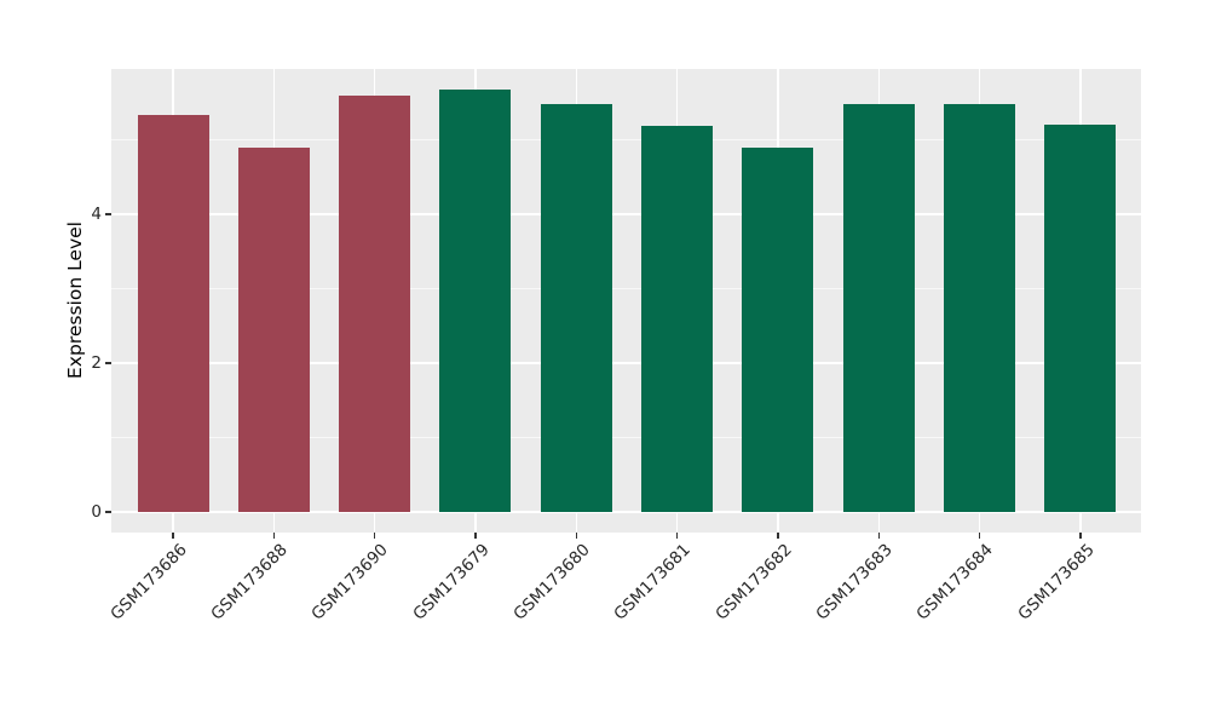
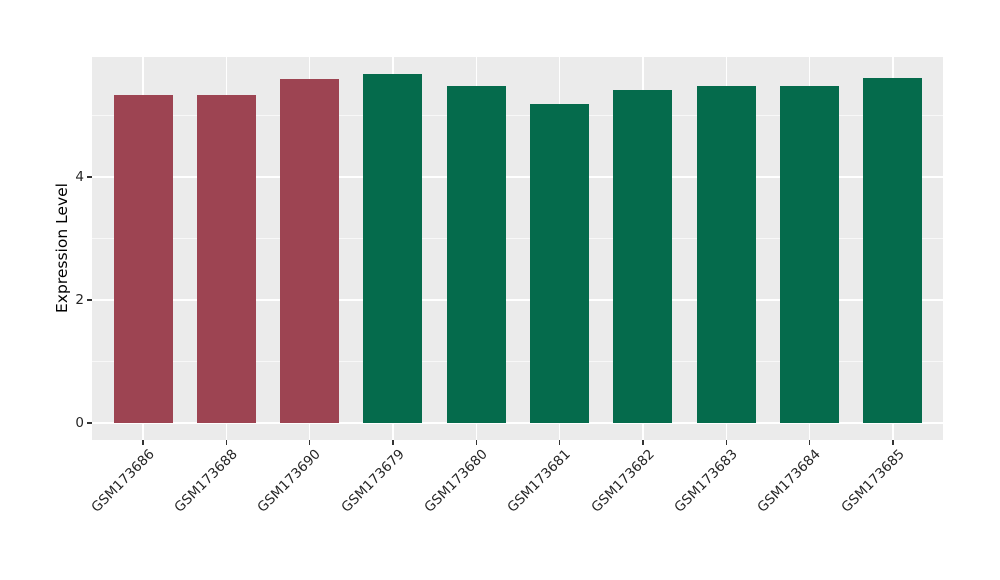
GSM173688: 4.9 -> 5.3
GSM173682: 4.9 -> 5.4
GSM173685: 5.2 -> 5.6
